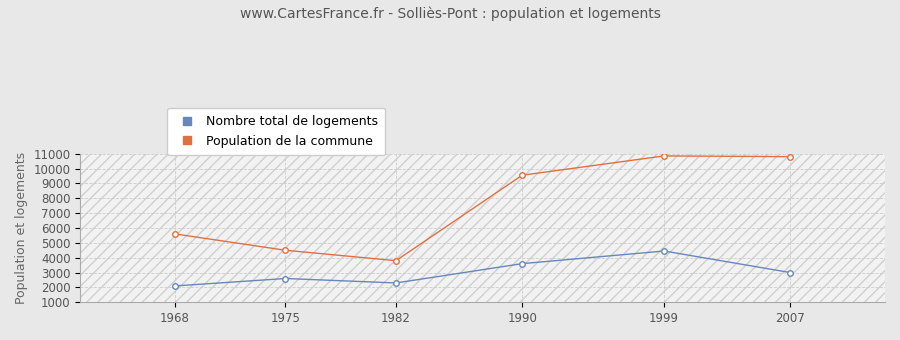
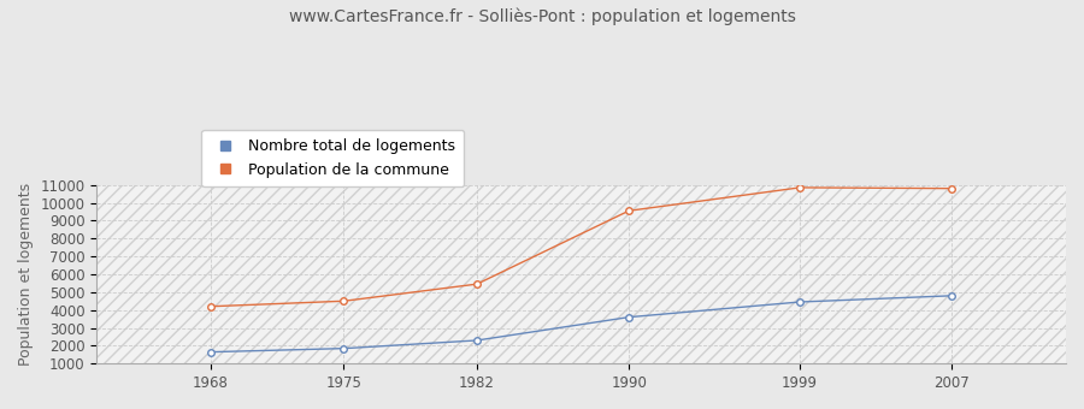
Nombre total de logements/1968: 2100 -> 1600
Population de la commune/1968: 5600 -> 4200
Nombre total de logements/1975: 2600 -> 1800
Population de la commune/1982: 3800 -> 5400
Nombre total de logements/2007: 3000 -> 4800
